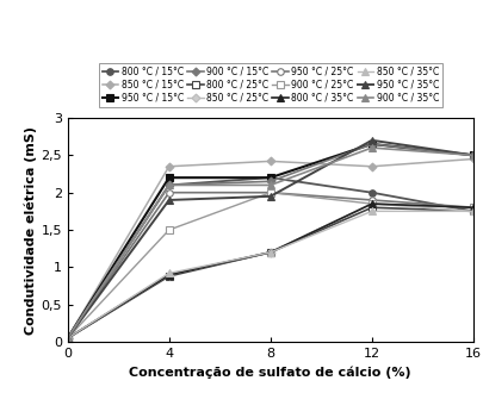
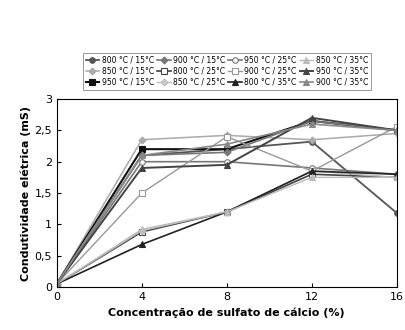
800 °C / 35°C/4: 0,90 -> 0,68
900 °C / 25°C/8: 2,00 -> 2,40
900 °C / 35°C/8: 2,10 -> 2,28
800 °C / 15°C/12: 2,00 -> 2,32
800 °C / 15°C/16: 1,75 -> 1,18
900 °C / 25°C/16: 1,80 -> 2,56
